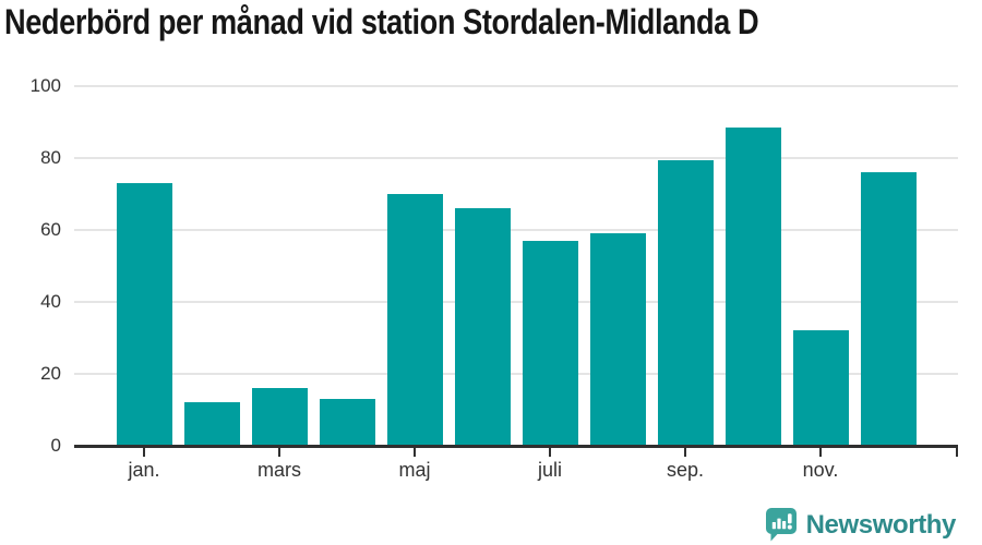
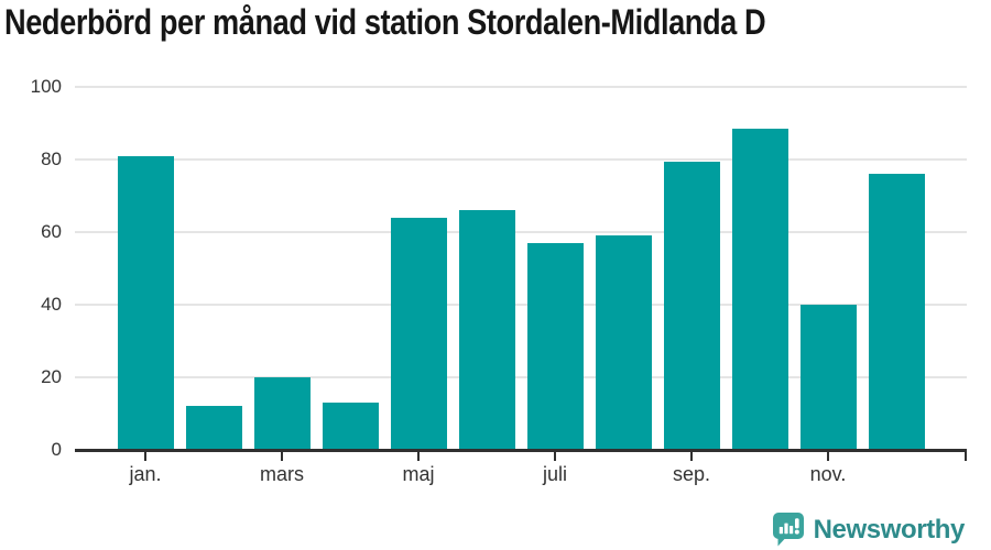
jan.: 73 -> 81
mars: 16 -> 20
maj: 70 -> 64
nov.: 32 -> 40
